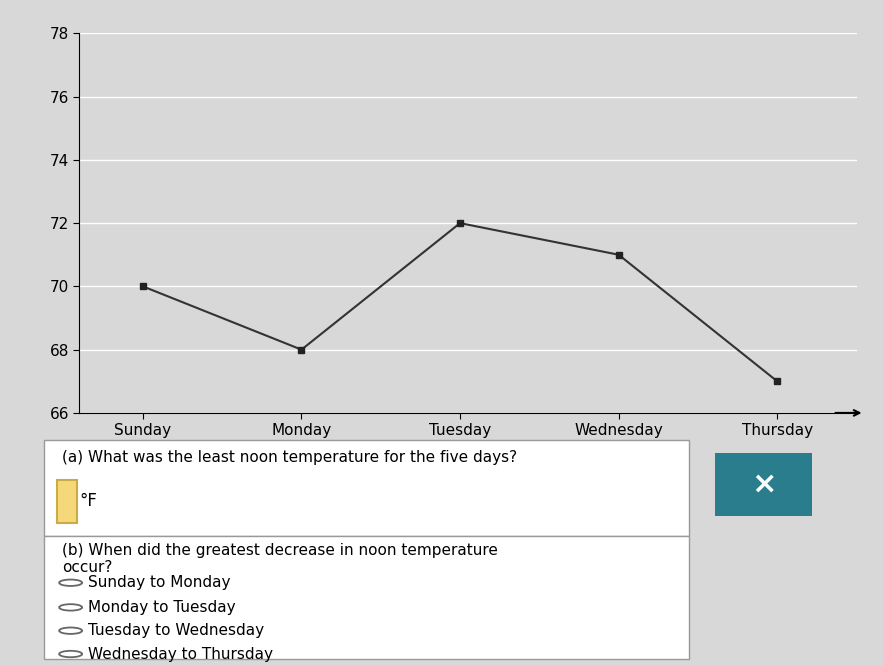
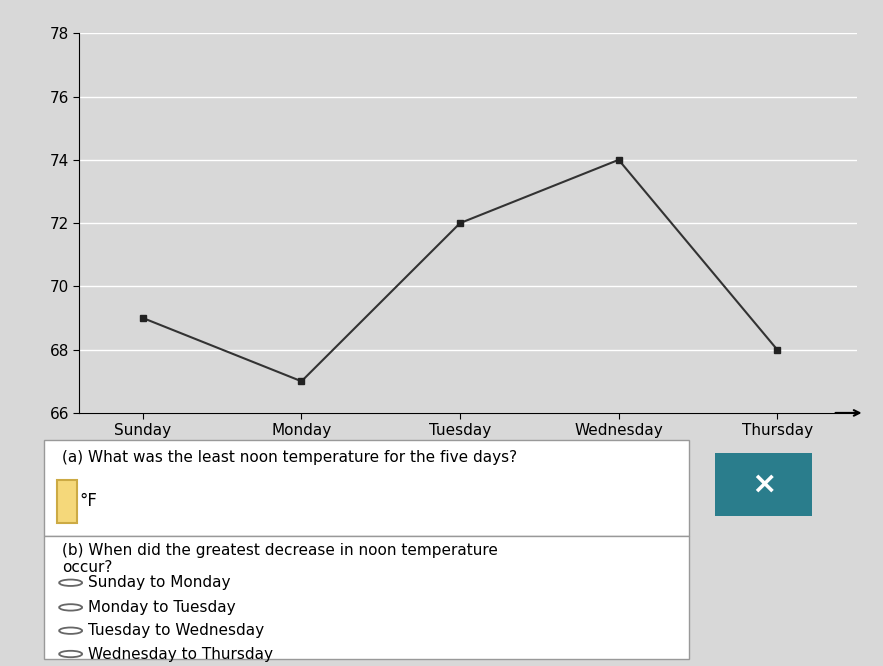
Sunday: 70 -> 69
Monday: 68 -> 67
Wednesday: 71 -> 74
Thursday: 67 -> 68
